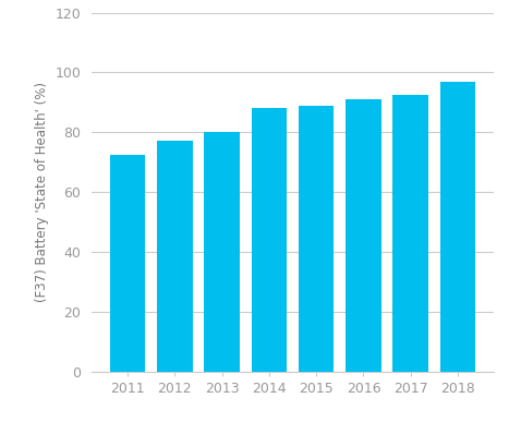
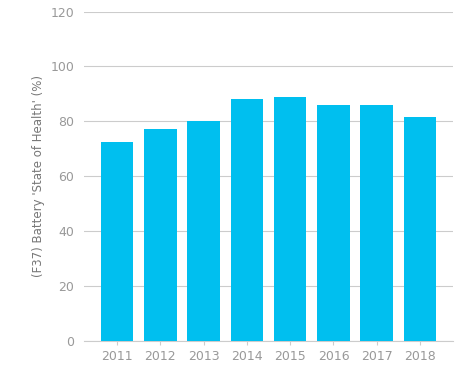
2016: 91.0 -> 86.0
2017: 92.5 -> 86.0
2018: 97.0 -> 81.5
